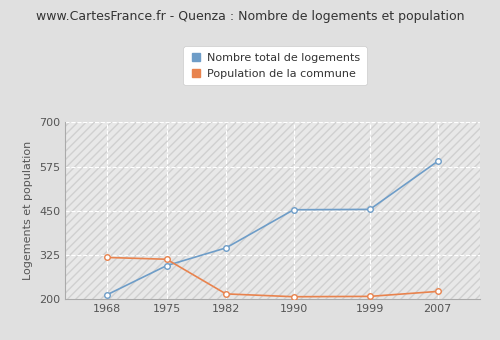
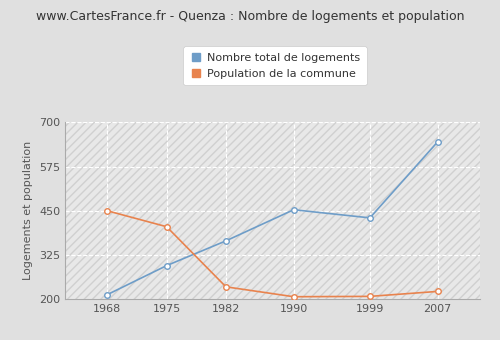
Population de la commune/1968: 318 -> 450
Population de la commune/1975: 313 -> 405
Nombre total de logements/1982: 345 -> 365
Population de la commune/1982: 215 -> 235
Nombre total de logements/1999: 454 -> 430
Nombre total de logements/2007: 590 -> 645
